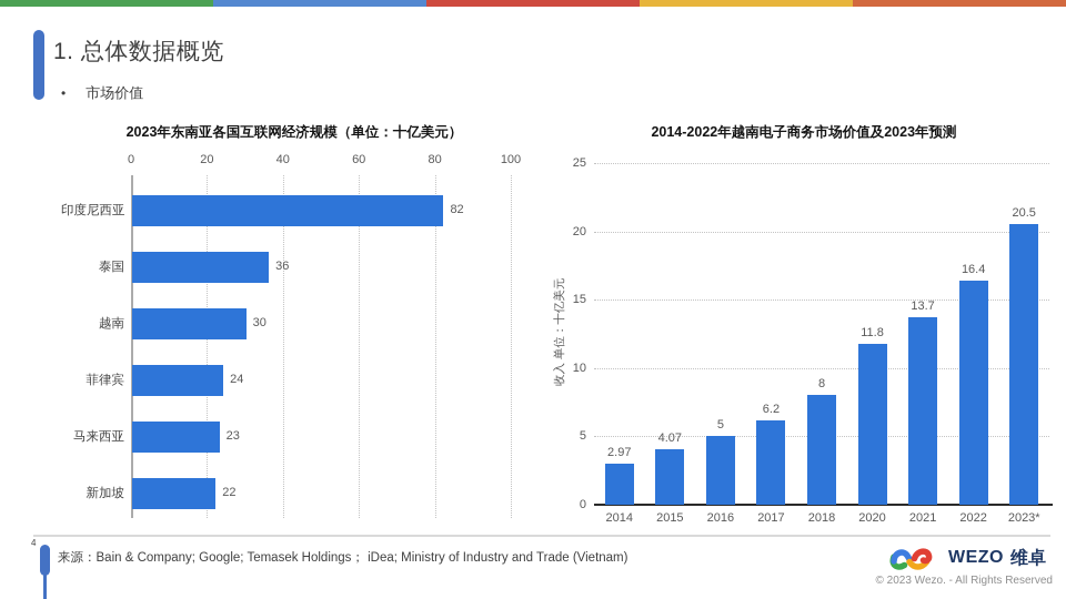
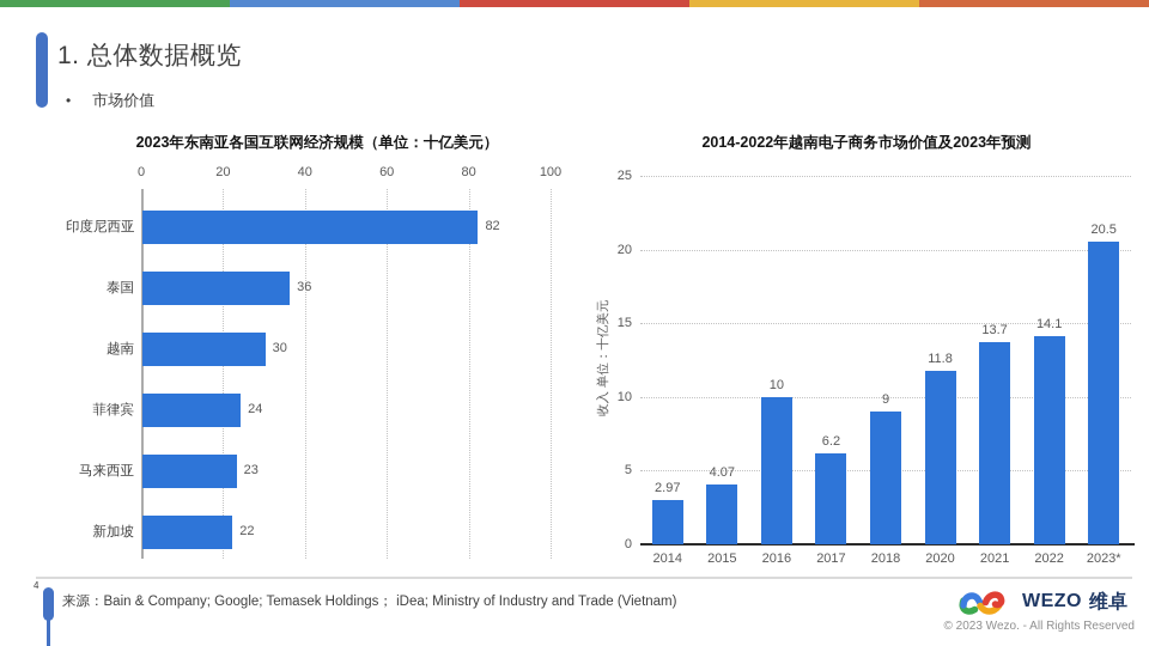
2014-2022年越南电子商务市场价值及2023年预测/2016: 5 -> 10
2014-2022年越南电子商务市场价值及2023年预测/2018: 8 -> 9
2014-2022年越南电子商务市场价值及2023年预测/2022: 16.4 -> 14.1
